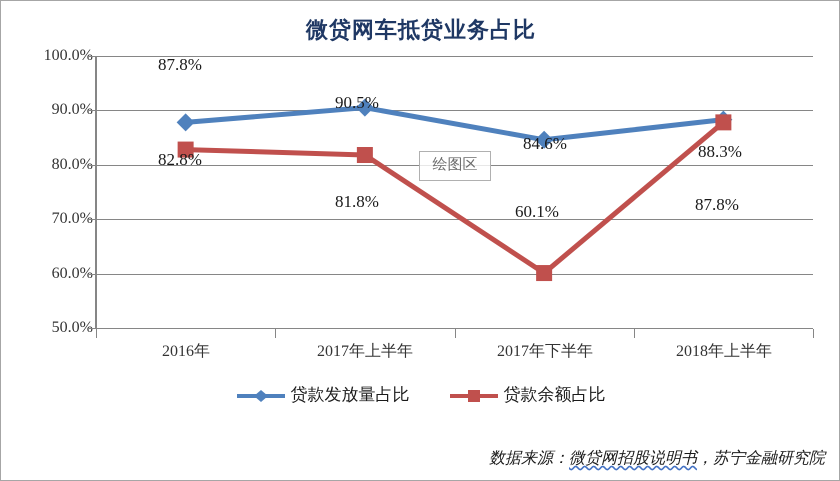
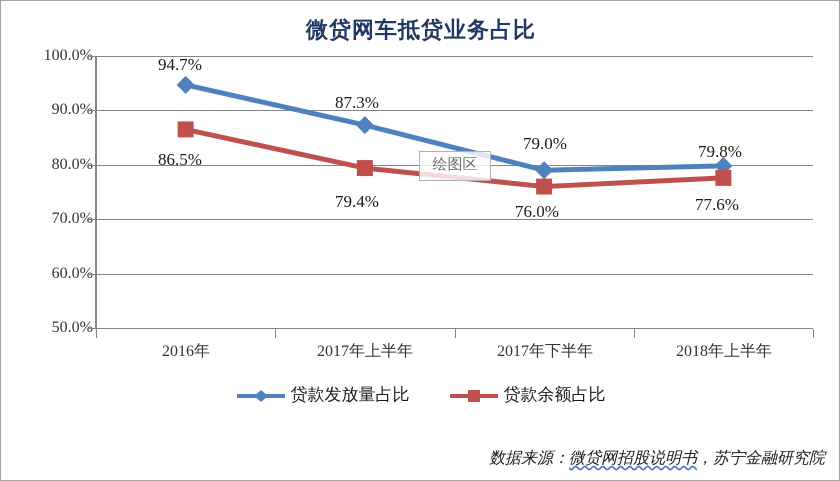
贷款发放量占比/2016年: 87.8% -> 94.7%
贷款余额占比/2016年: 82.8% -> 86.5%
贷款发放量占比/2017年上半年: 90.5% -> 87.3%
贷款余额占比/2017年上半年: 81.8% -> 79.4%
贷款发放量占比/2017年下半年: 84.6% -> 79.0%
贷款余额占比/2017年下半年: 60.1% -> 76.0%
贷款发放量占比/2018年上半年: 88.3% -> 79.8%
贷款余额占比/2018年上半年: 87.8% -> 77.6%
